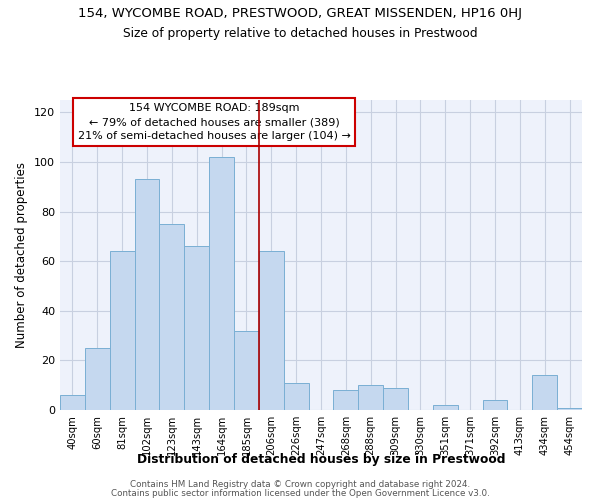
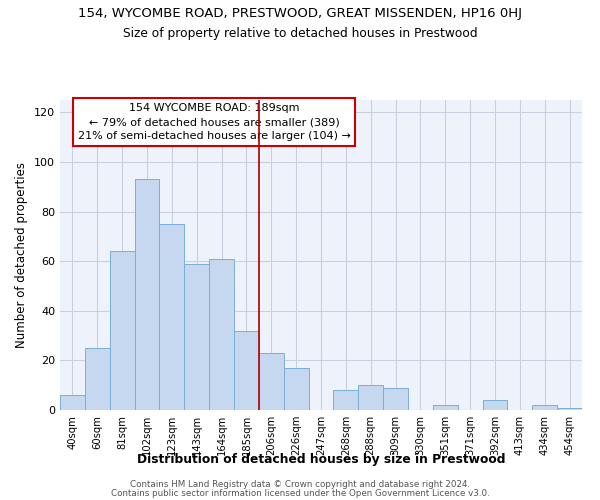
143sqm: 66 -> 59
164sqm: 102 -> 61
206sqm: 64 -> 23
226sqm: 11 -> 17
434sqm: 14 -> 2
